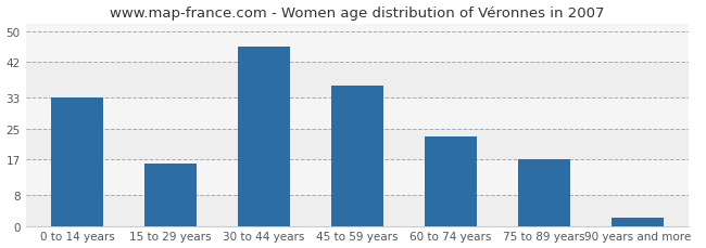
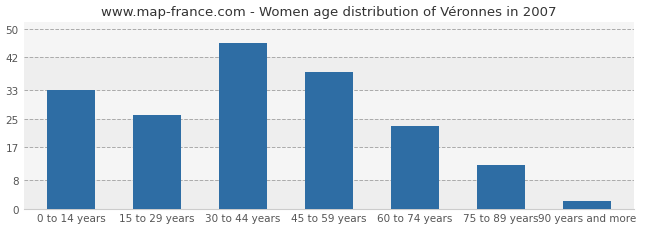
15 to 29 years: 16 -> 26
45 to 59 years: 36 -> 38
75 to 89 years: 17 -> 12
